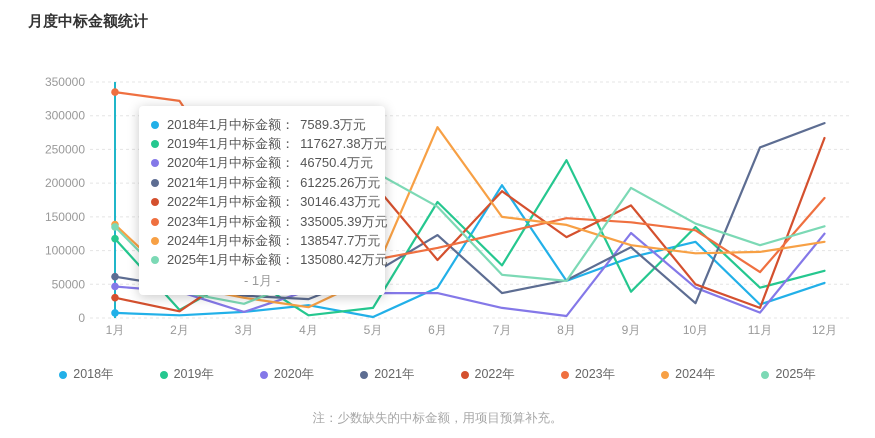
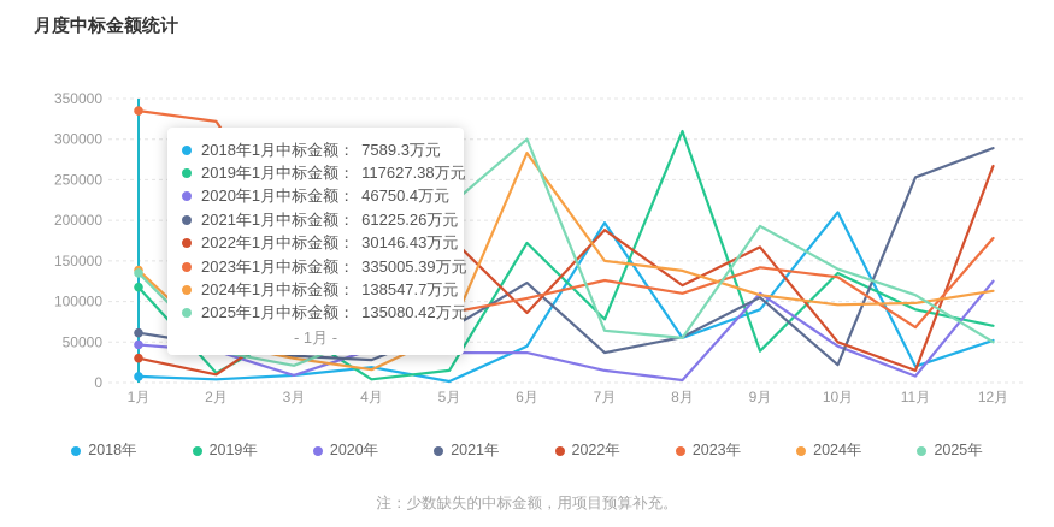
2022年/5月: 200000 -> 180000
2025年/6月: 160000 -> 300000
2019年/8月: 230000 -> 310000
2023年/8月: 150000 -> 110000
2020年/9月: 130000 -> 110000
2018年/10月: 110000 -> 210000
2019年/11月: 40000 -> 90000
2025年/12月: 140000 -> 50000
